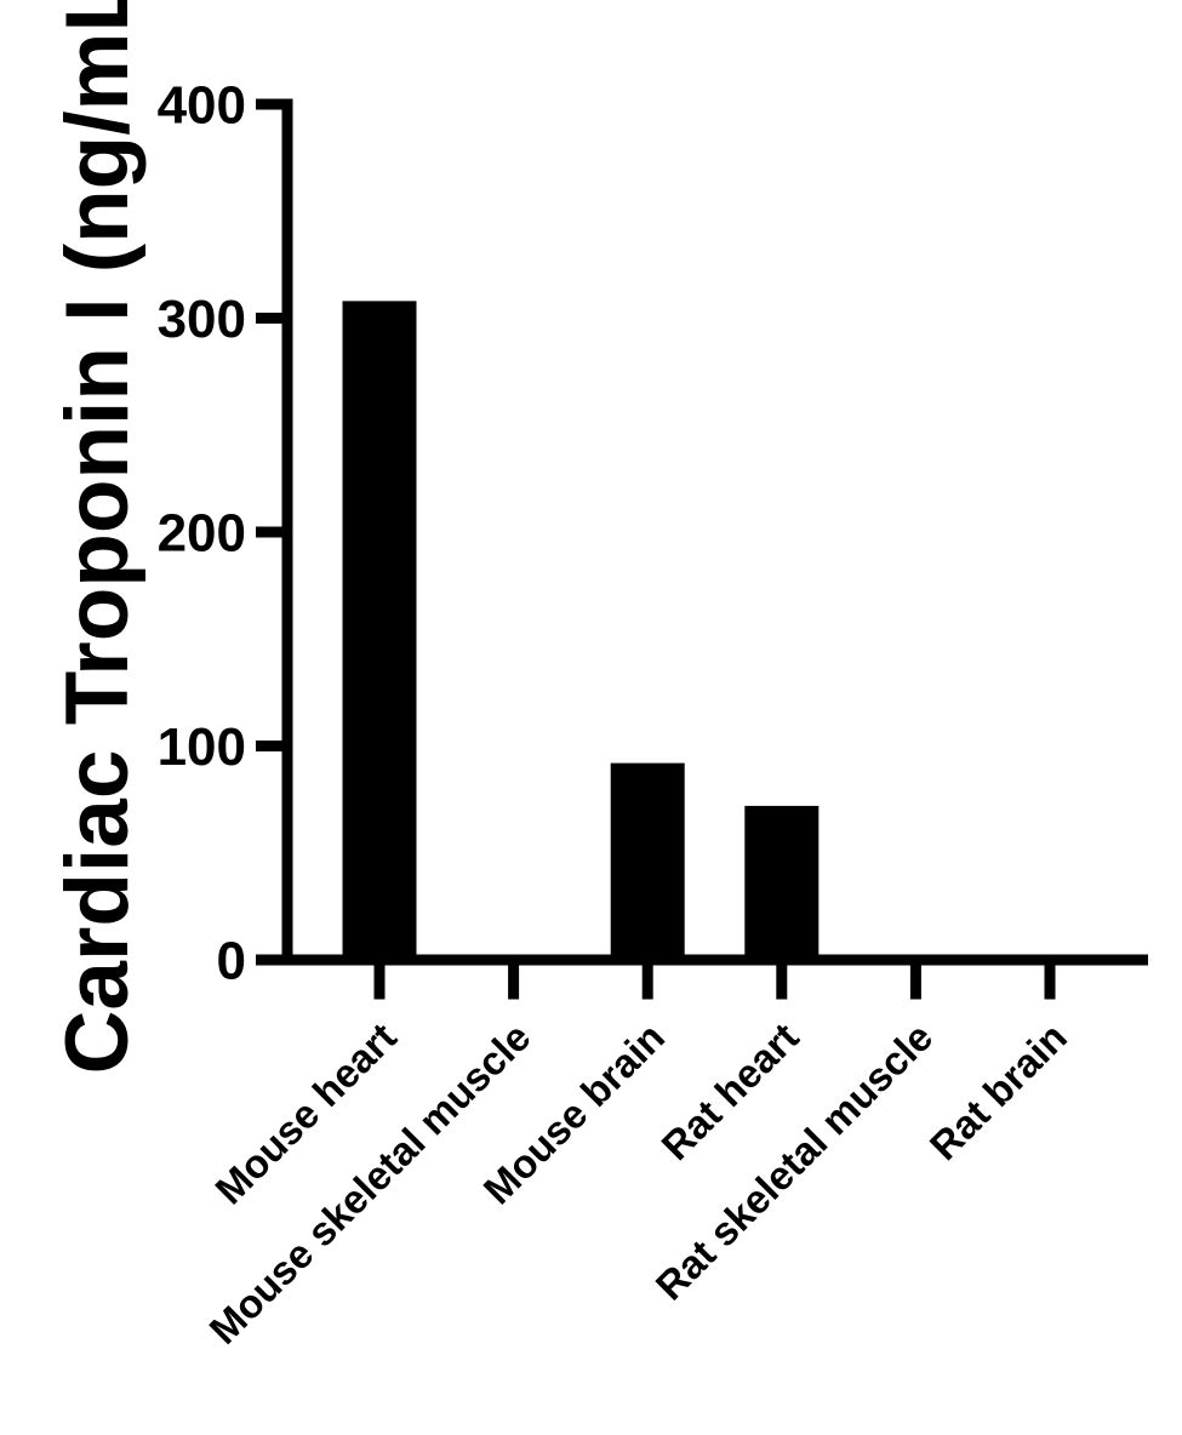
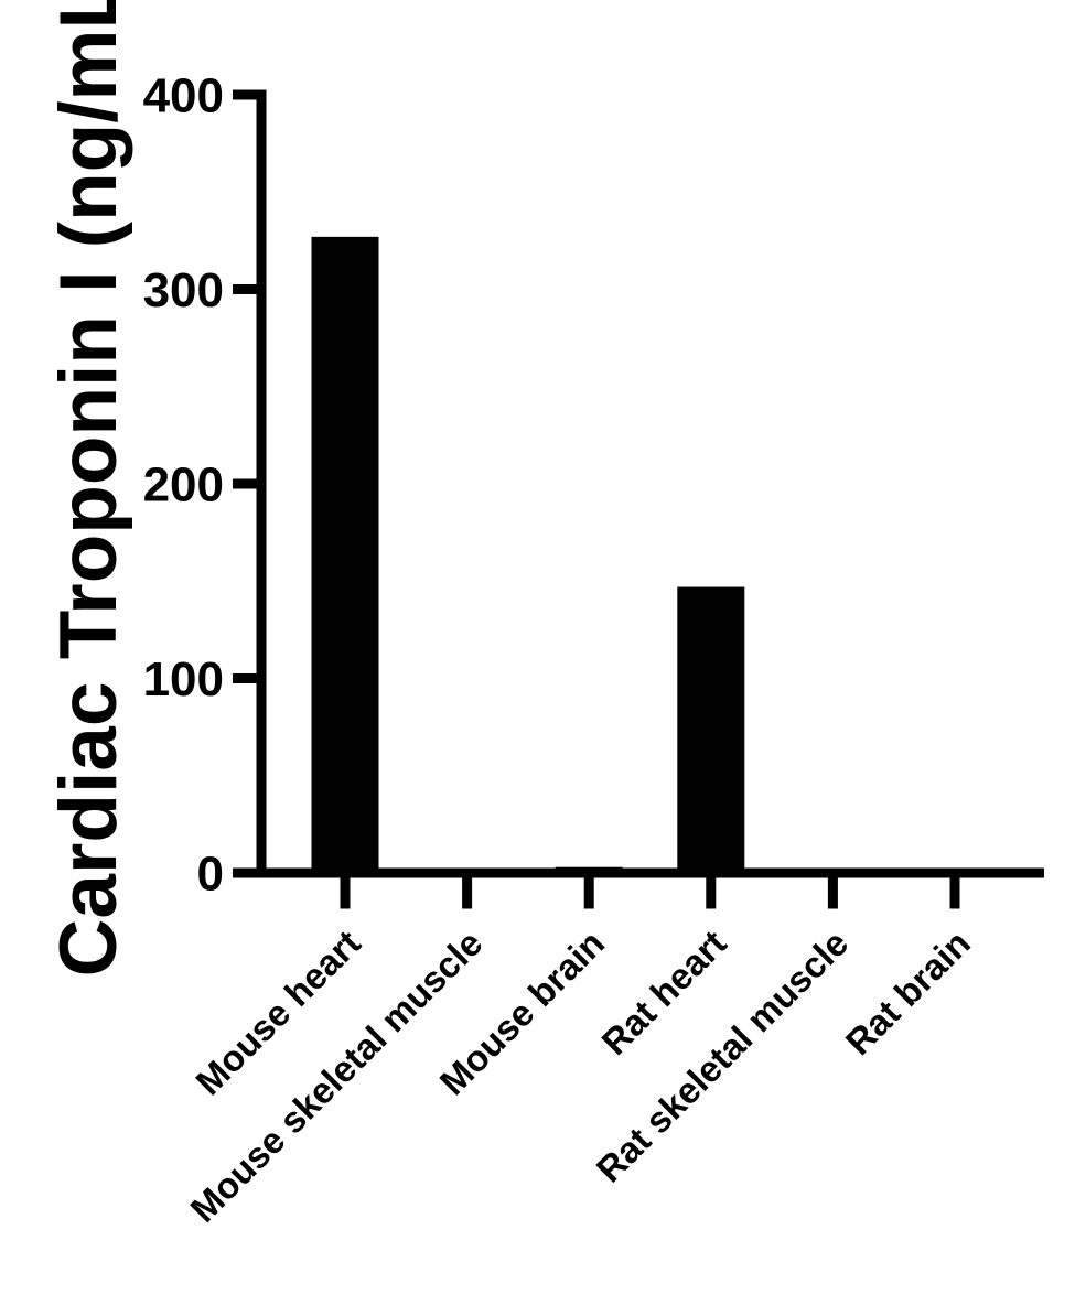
Mouse heart: 308 -> 327
Mouse brain: 92 -> 3
Rat heart: 72 -> 147
